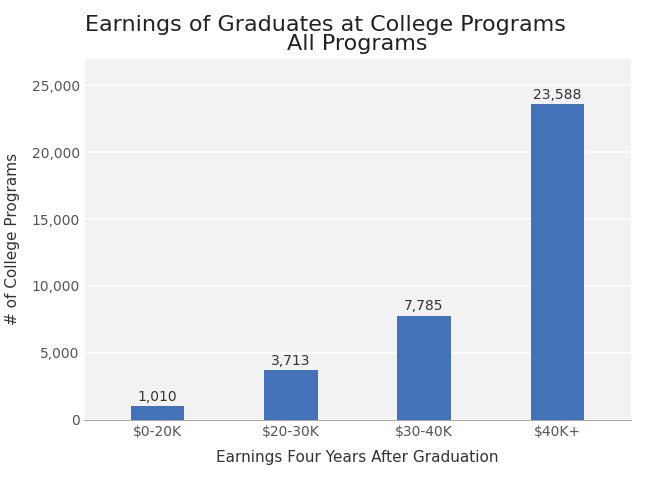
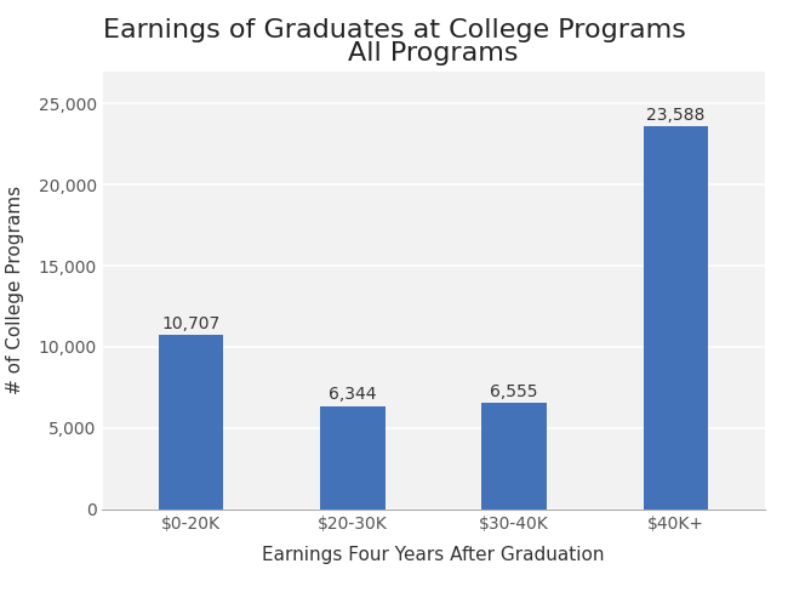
$0-20K: 1,010 -> 10,707
$20-30K: 3,713 -> 6,344
$30-40K: 7,785 -> 6,555
